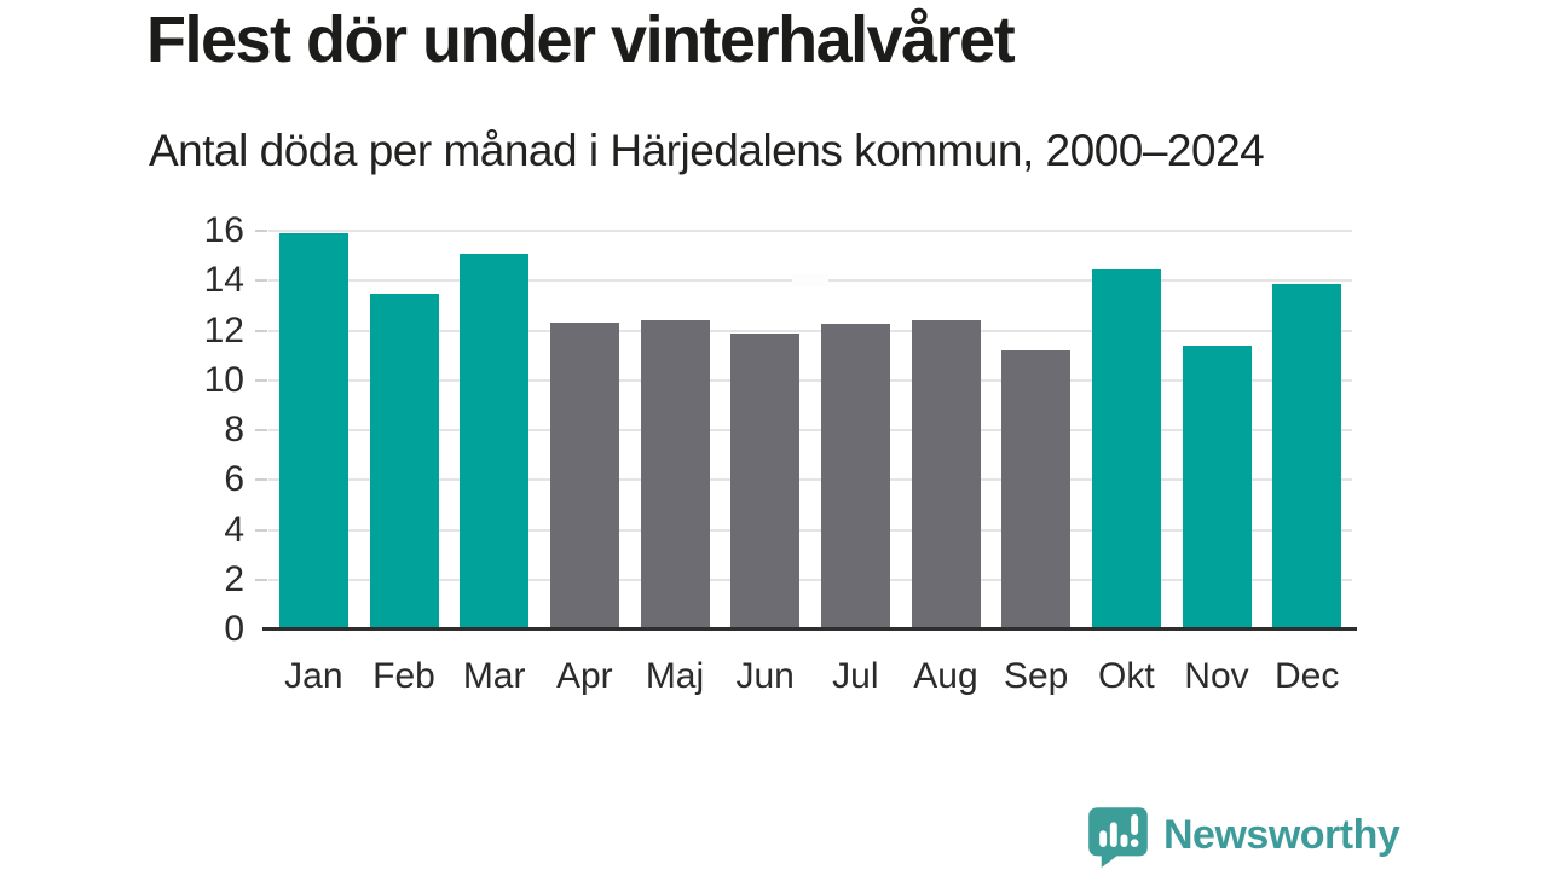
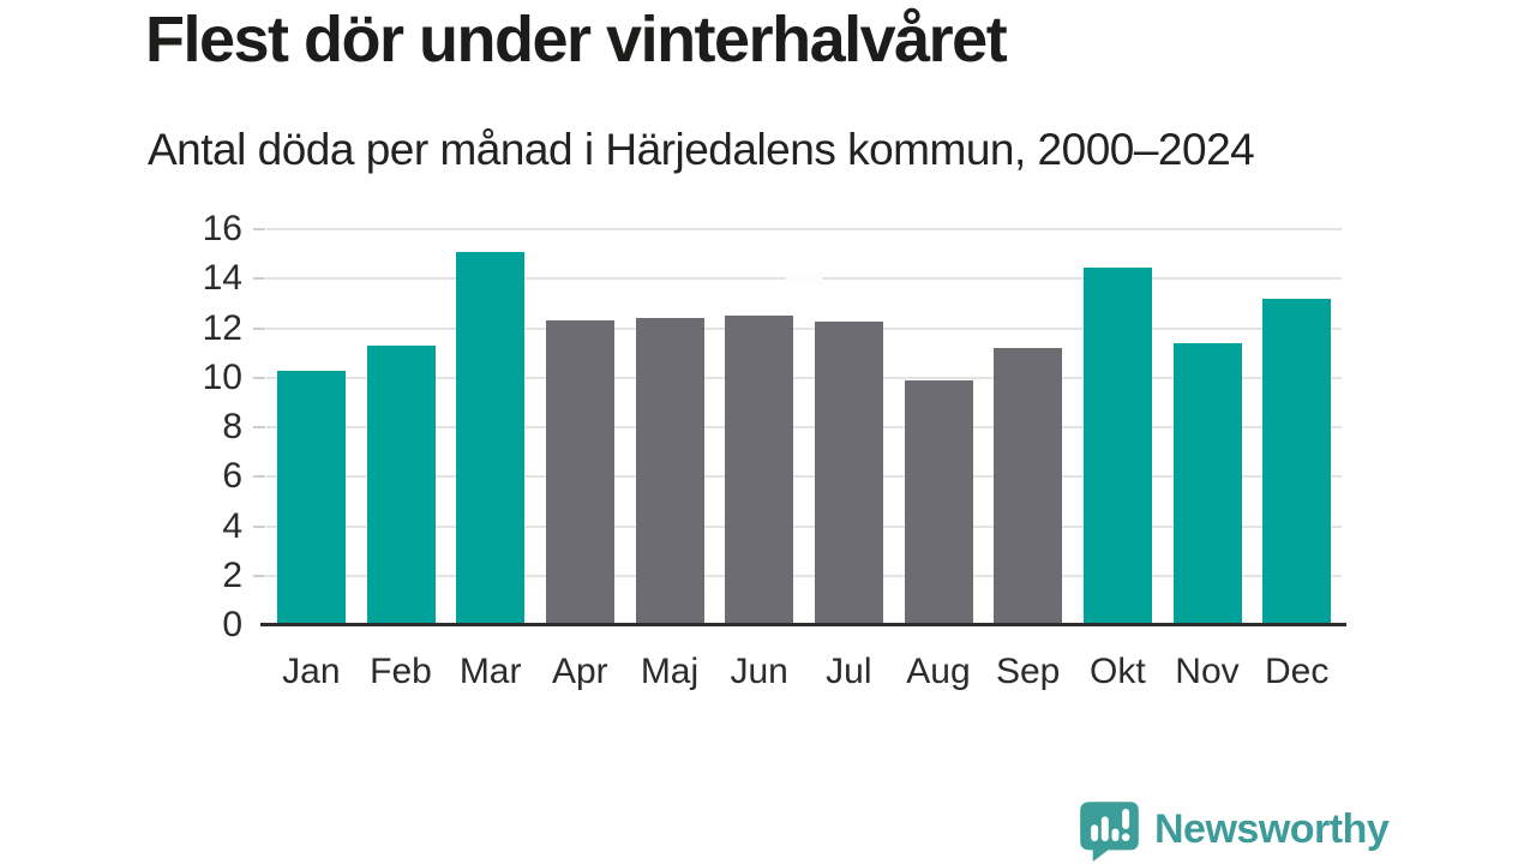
Jan: 15.9 -> 10.3
Feb: 13.5 -> 11.3
Jun: 11.9 -> 12.5
Aug: 12.4 -> 9.9
Dec: 13.8 -> 13.2
